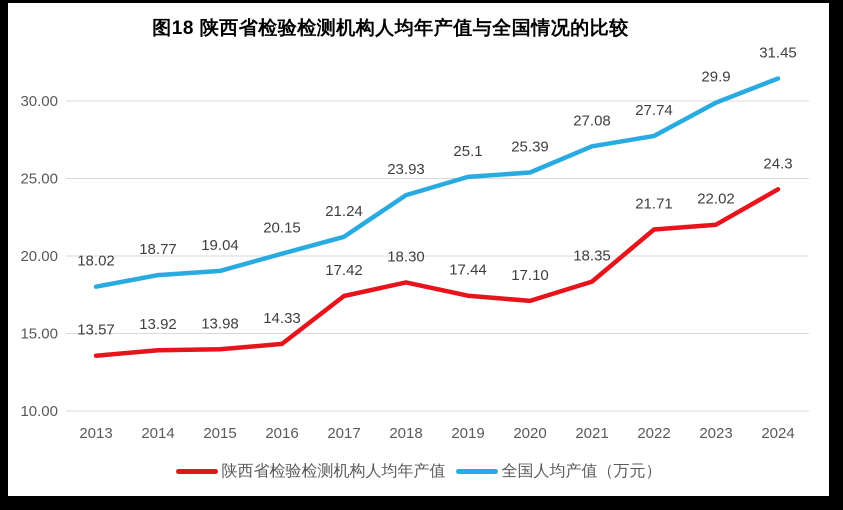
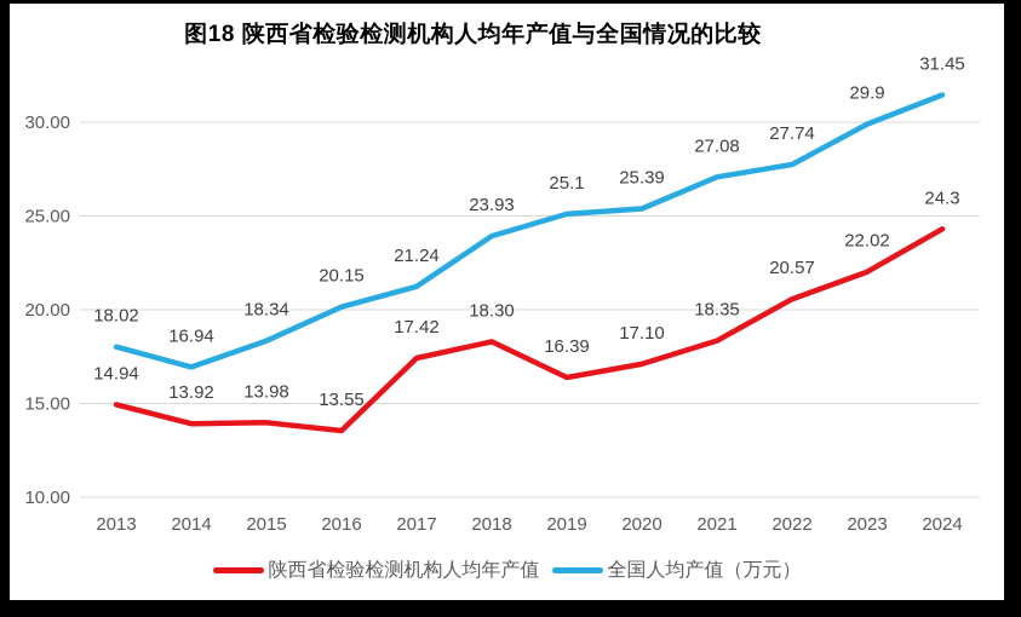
陕西省检验检测机构人均年产值/2013: 13.57 -> 14.94
全国人均产值（万元）/2014: 18.77 -> 16.94
全国人均产值（万元）/2015: 19.04 -> 18.34
陕西省检验检测机构人均年产值/2016: 14.33 -> 13.55
陕西省检验检测机构人均年产值/2019: 17.44 -> 16.39
陕西省检验检测机构人均年产值/2022: 21.71 -> 20.57
